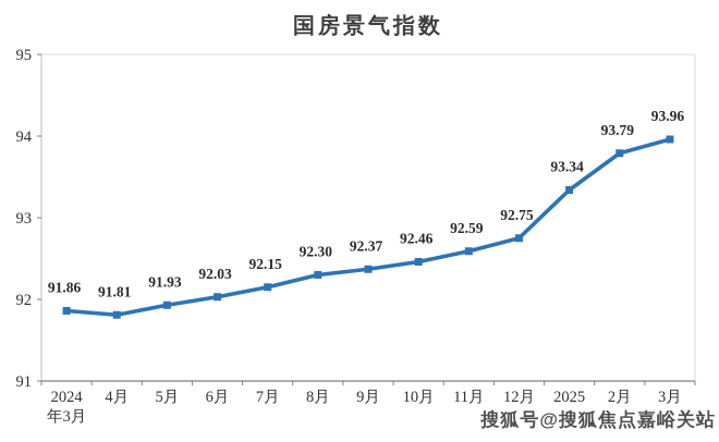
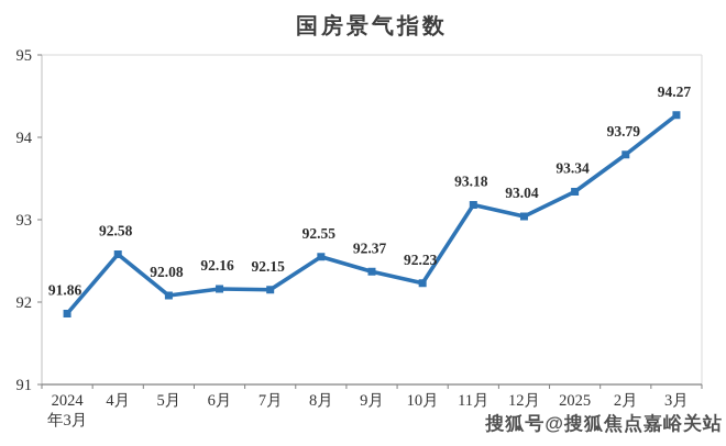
4月: 91.81 -> 92.58
5月: 91.93 -> 92.08
6月: 92.03 -> 92.16
8月: 92.30 -> 92.55
10月: 92.46 -> 92.23
11月: 92.59 -> 93.18
12月: 92.75 -> 93.04
3月: 93.96 -> 94.27
